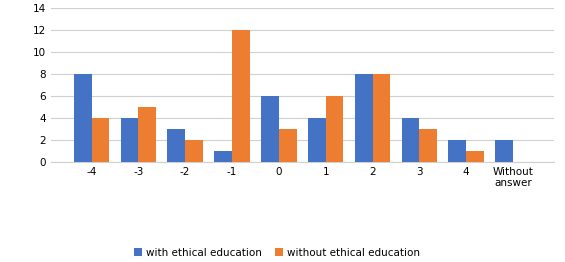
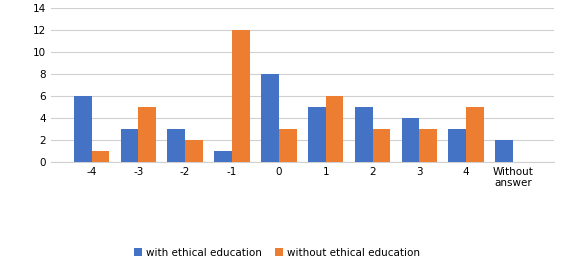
with ethical education/-4: 8 -> 6
without ethical education/-4: 4 -> 1
with ethical education/-3: 4 -> 3
with ethical education/0: 6 -> 8
with ethical education/1: 4 -> 5
with ethical education/2: 8 -> 5
without ethical education/2: 8 -> 3
with ethical education/4: 2 -> 3
without ethical education/4: 1 -> 5
